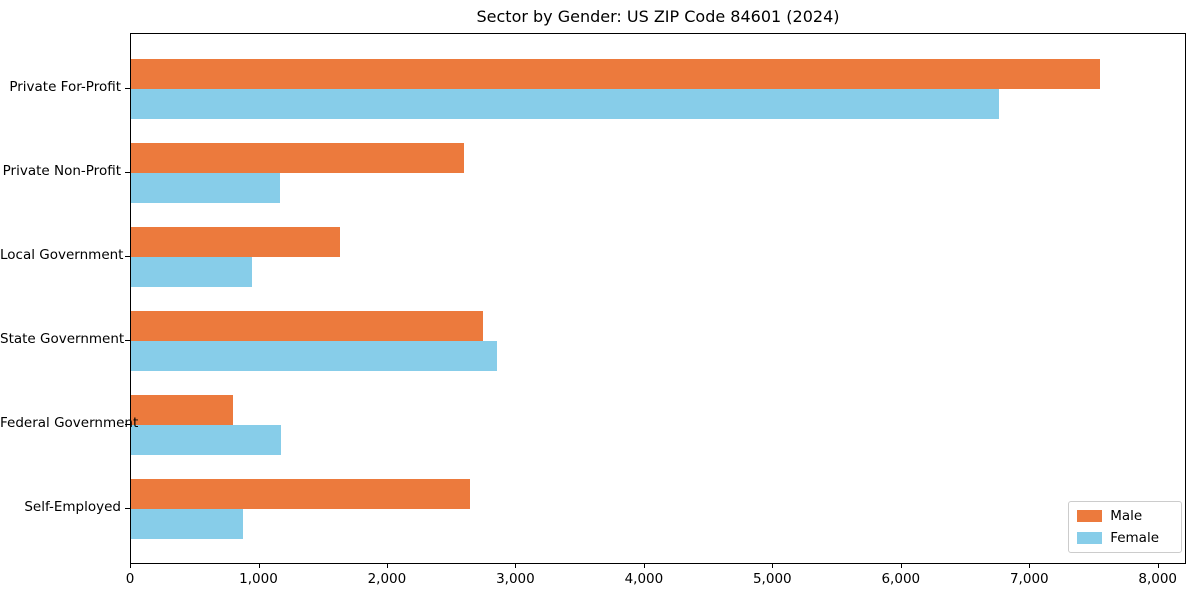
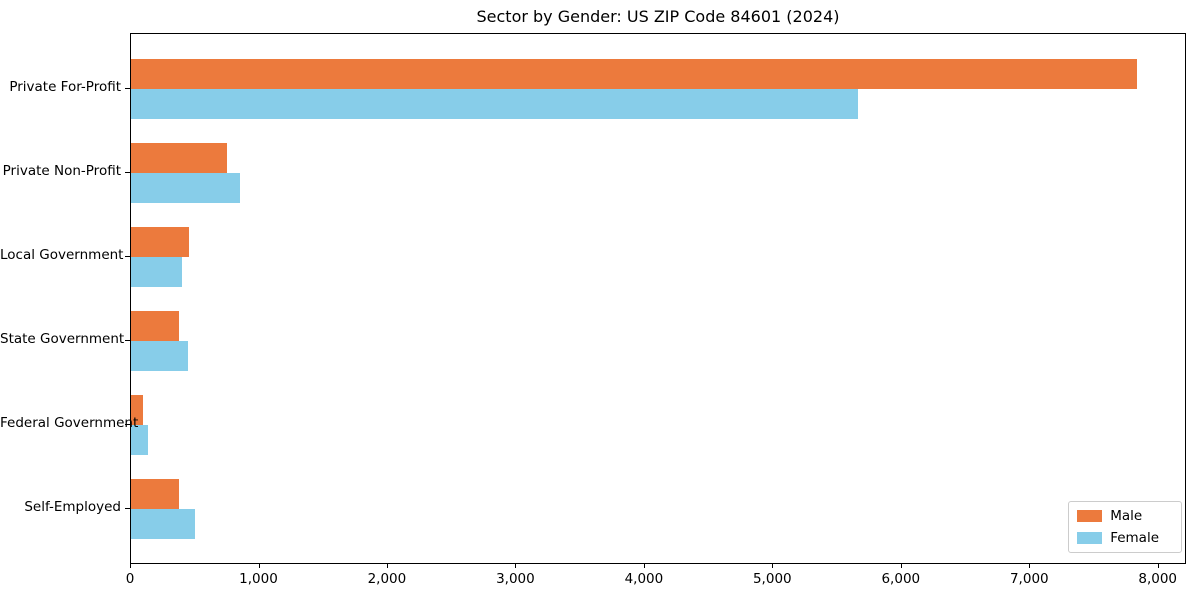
Male/Private For-Profit: 7540 -> 7830
Female/Private For-Profit: 6760 -> 5660
Male/Private Non-Profit: 2590 -> 740
Female/Private Non-Profit: 1160 -> 850
Male/Local Government: 1630 -> 450
Female/Local Government: 940 -> 400
Male/State Government: 2740 -> 380
Female/State Government: 2850 -> 440
Male/Federal Government: 790 -> 100
Female/Federal Government: 1170 -> 130
Male/Self-Employed: 2640 -> 370
Female/Self-Employed: 870 -> 500
